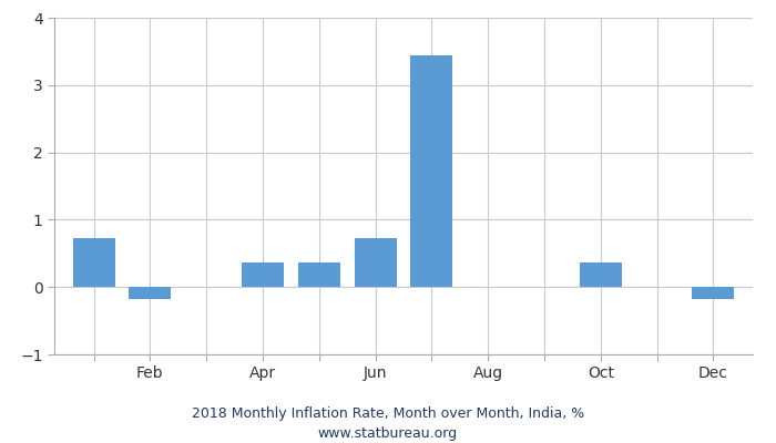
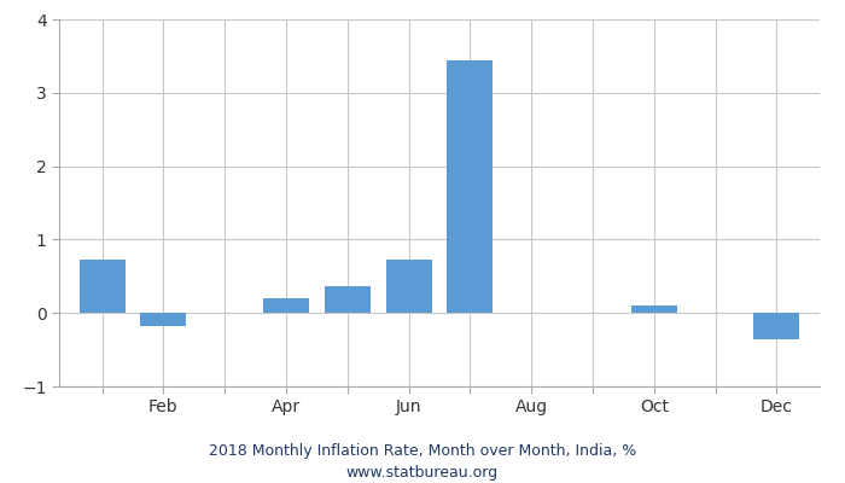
Apr: 0.37 -> 0.20
Oct: 0.36 -> 0.10
Dec: -0.18 -> -0.36
